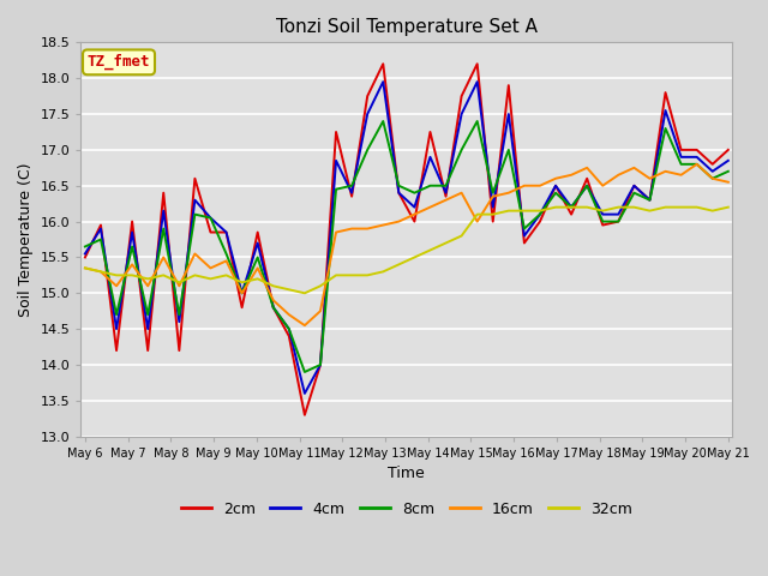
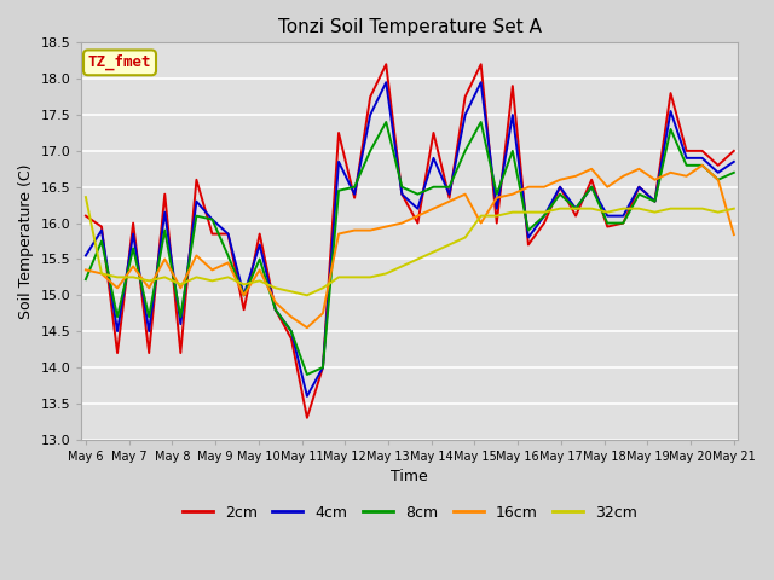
2cm/May 6: 15.50 -> 16.10
8cm/May 6: 15.65 -> 15.22
32cm/May 6: 15.35 -> 16.36
16cm/May 21: 16.55 -> 15.84
